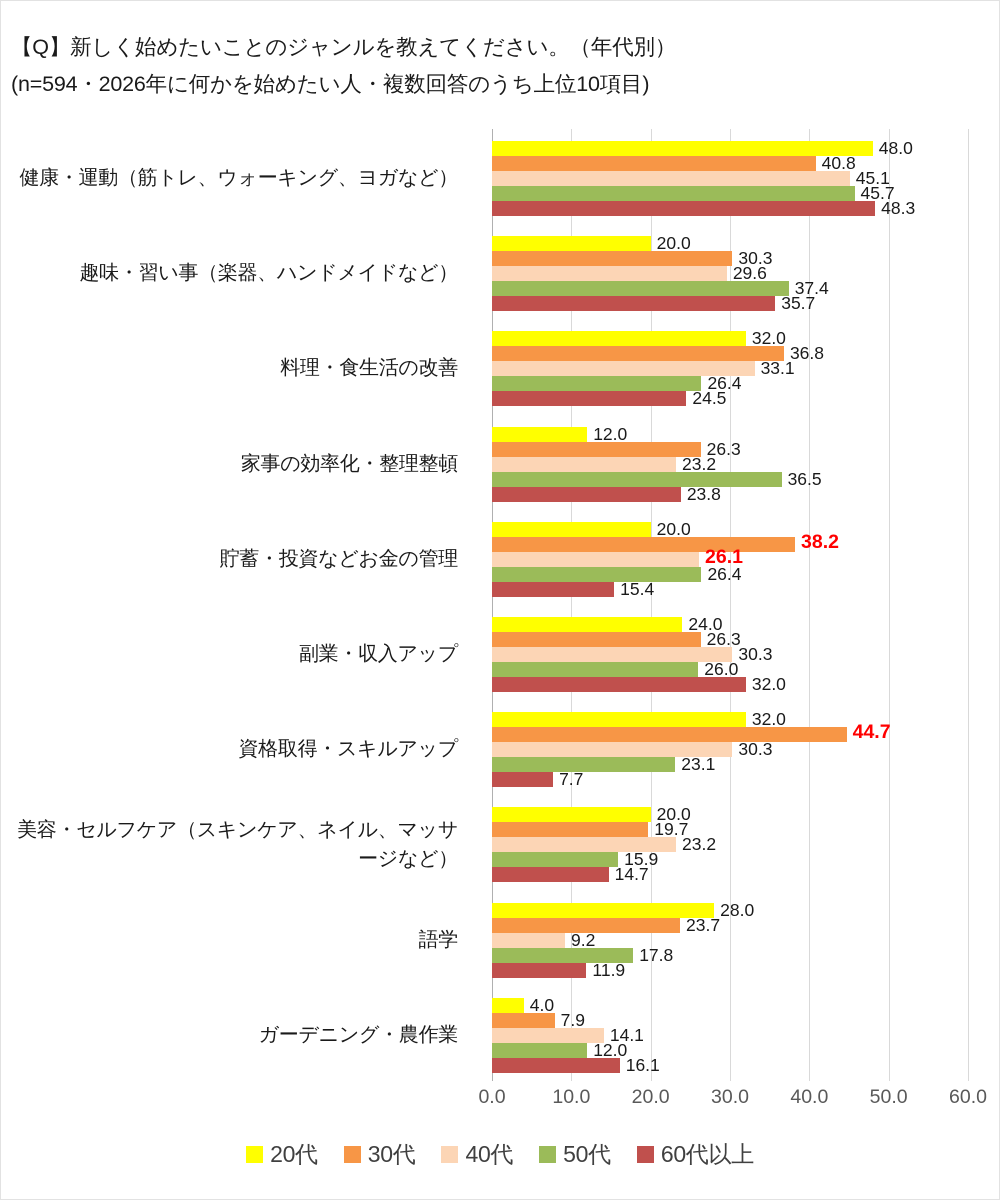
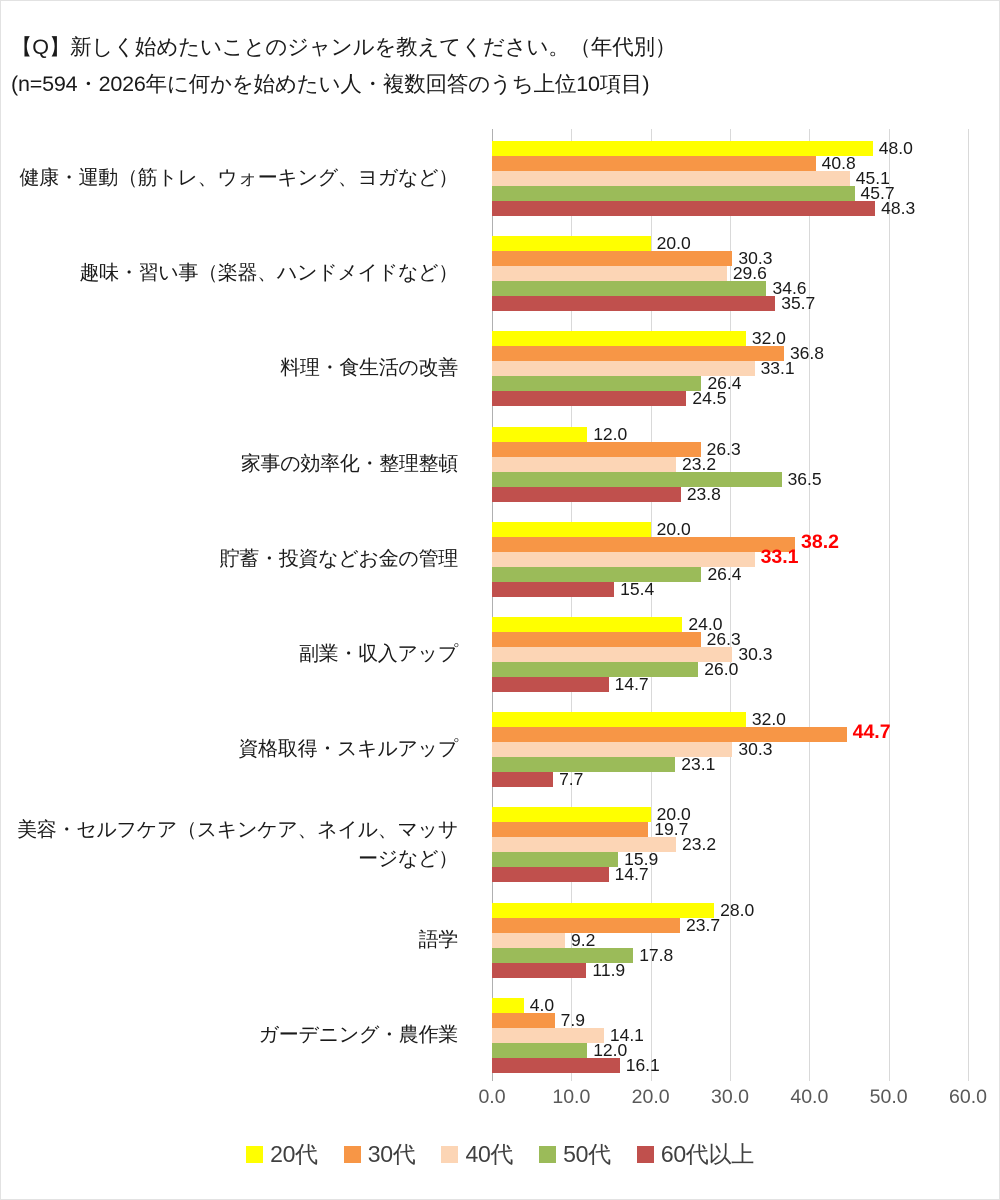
50代/趣味・習い事（楽器、ハンドメイドなど）: 37.4 -> 34.6
40代/貯蓄・投資などお金の管理: 26.1 -> 33.1
60代以上/副業・収入アップ: 32.0 -> 14.7
